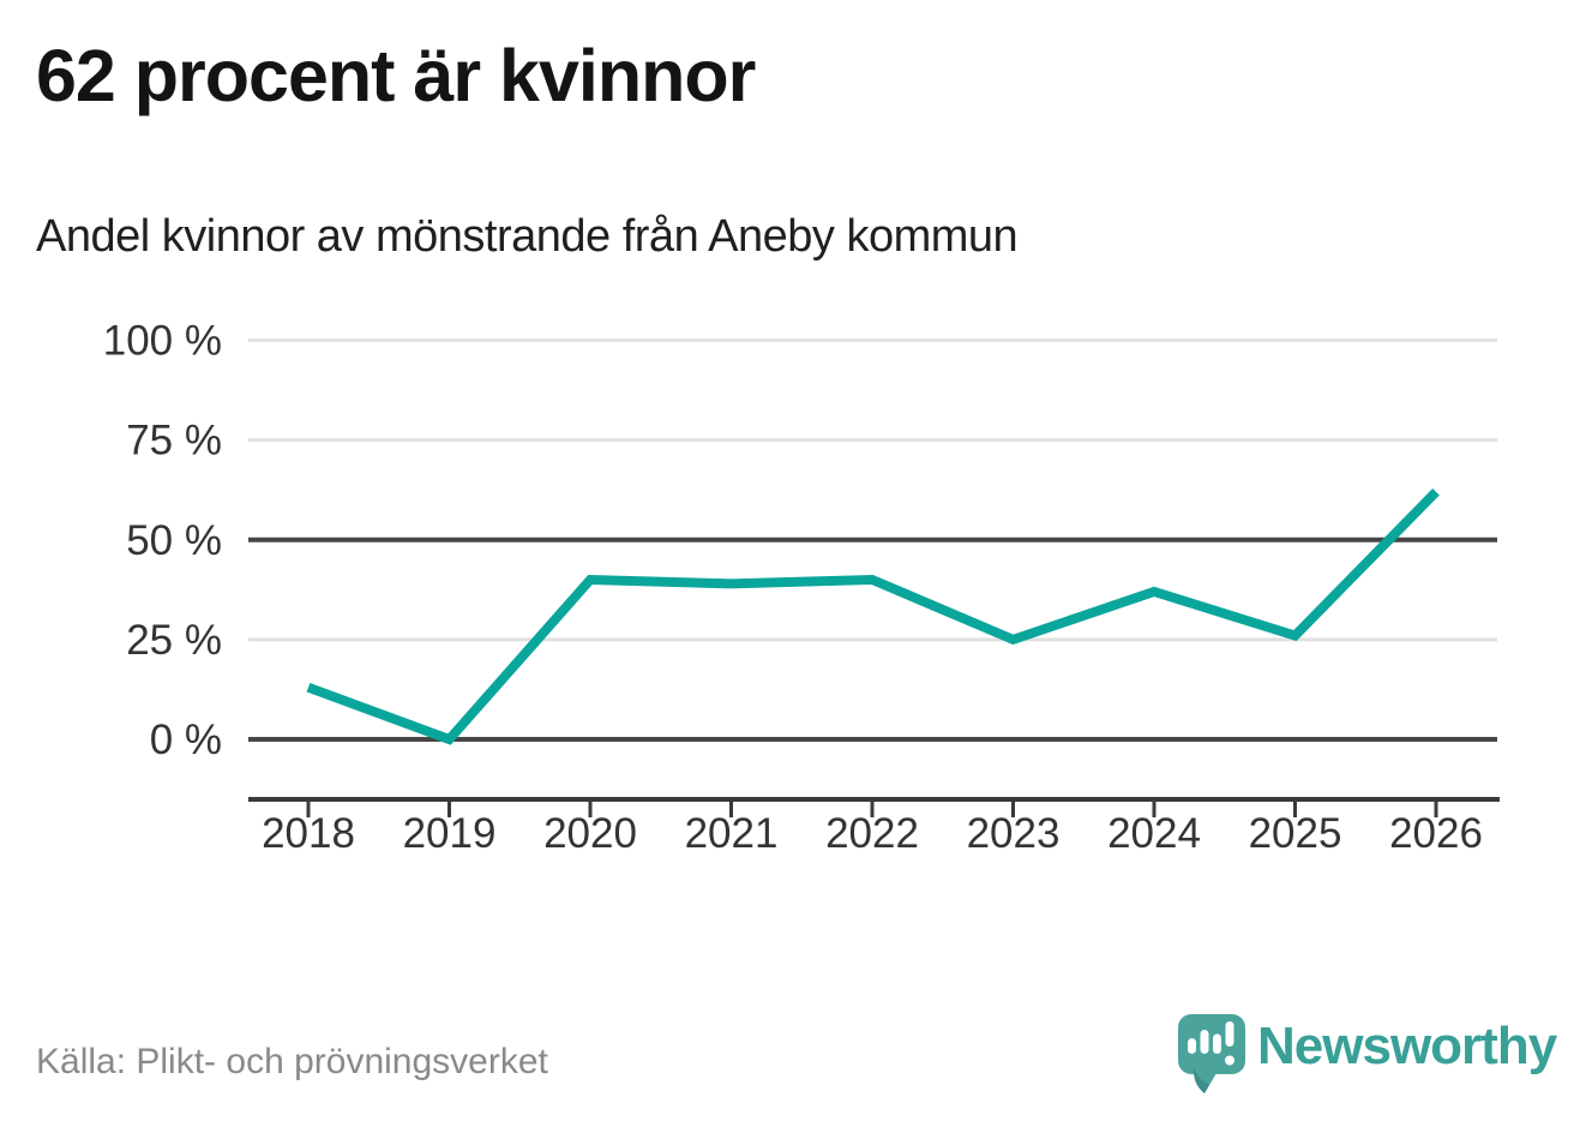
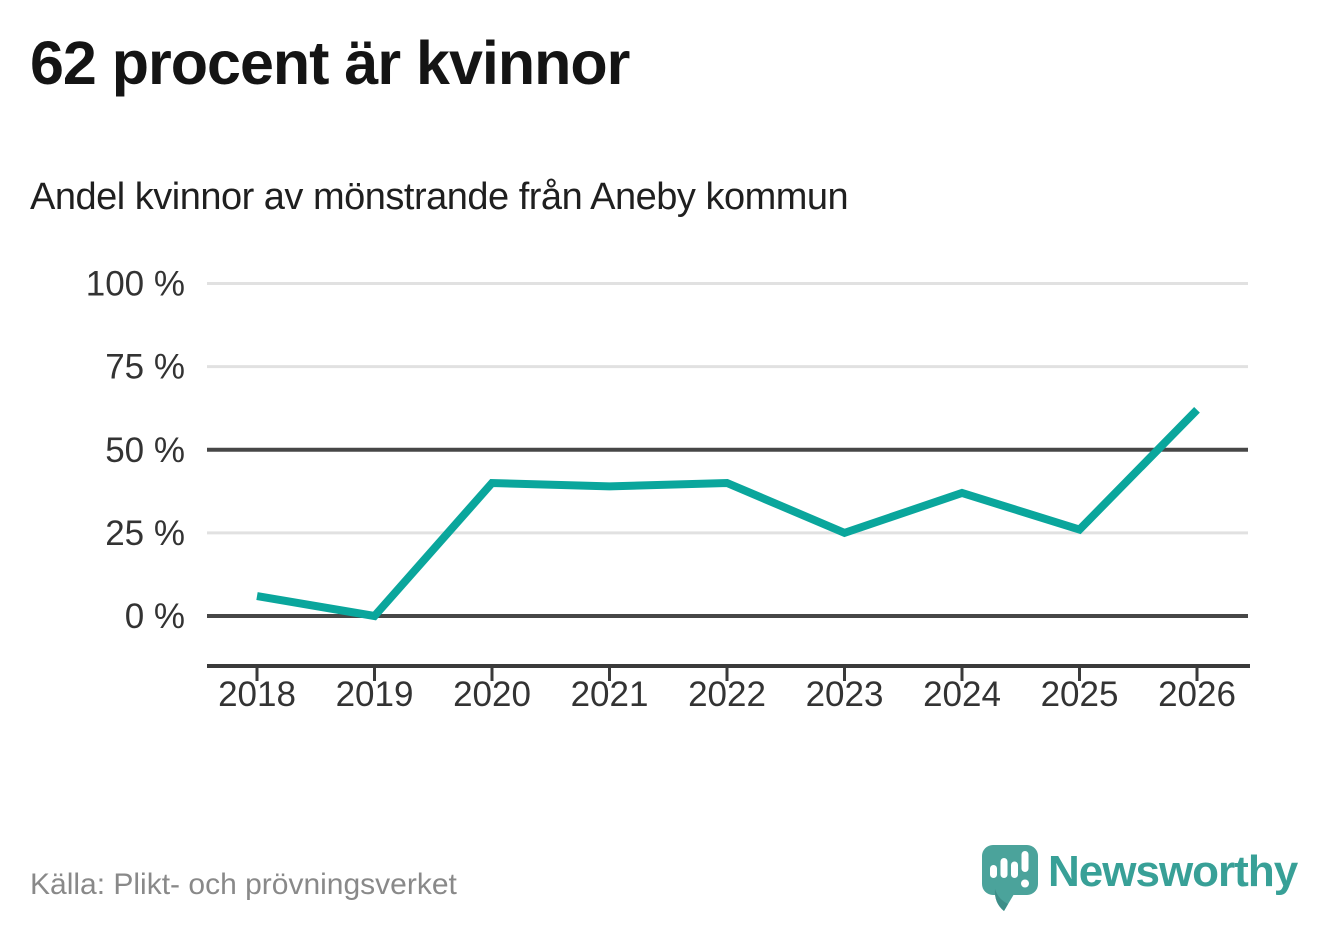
2018: 13% -> 6%
